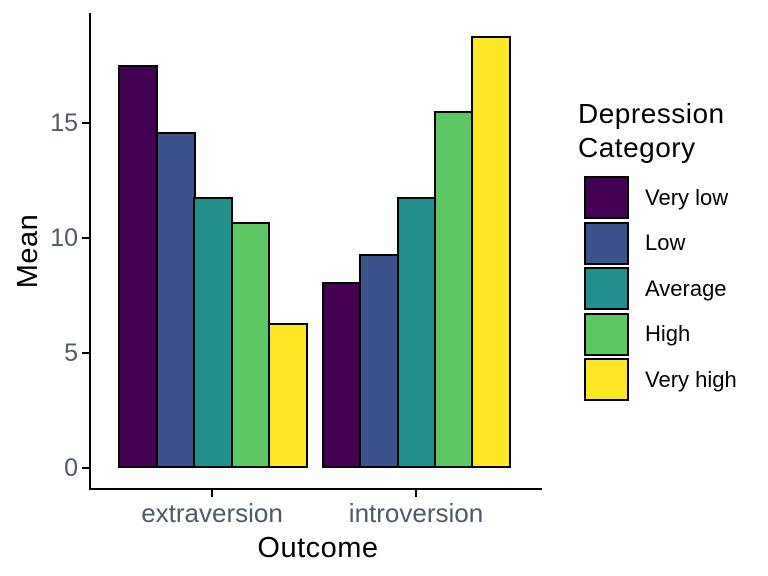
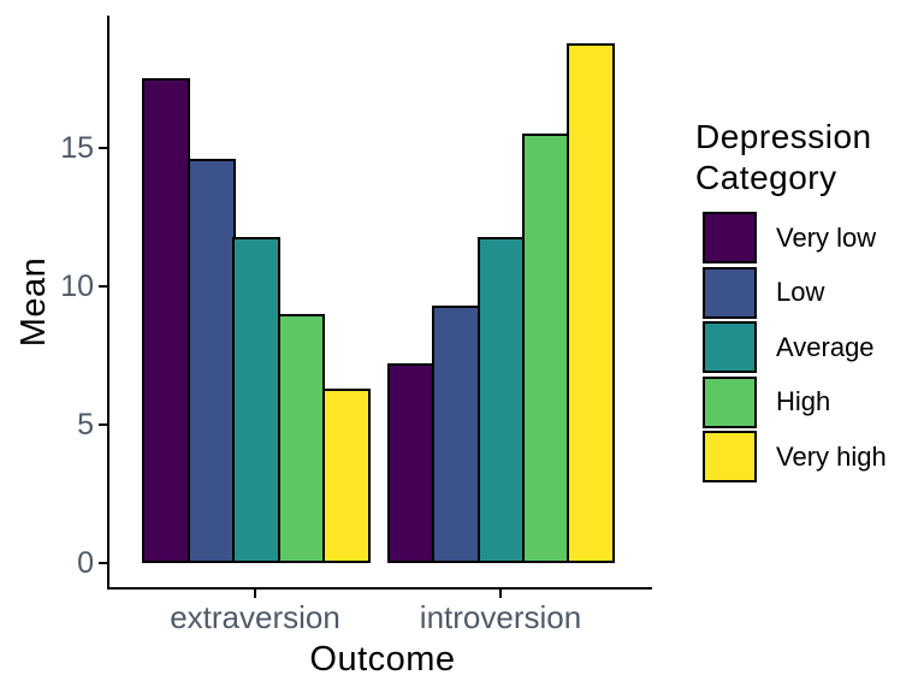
High/extraversion: 10.7 -> 9.0
Very low/introversion: 8.1 -> 7.2
